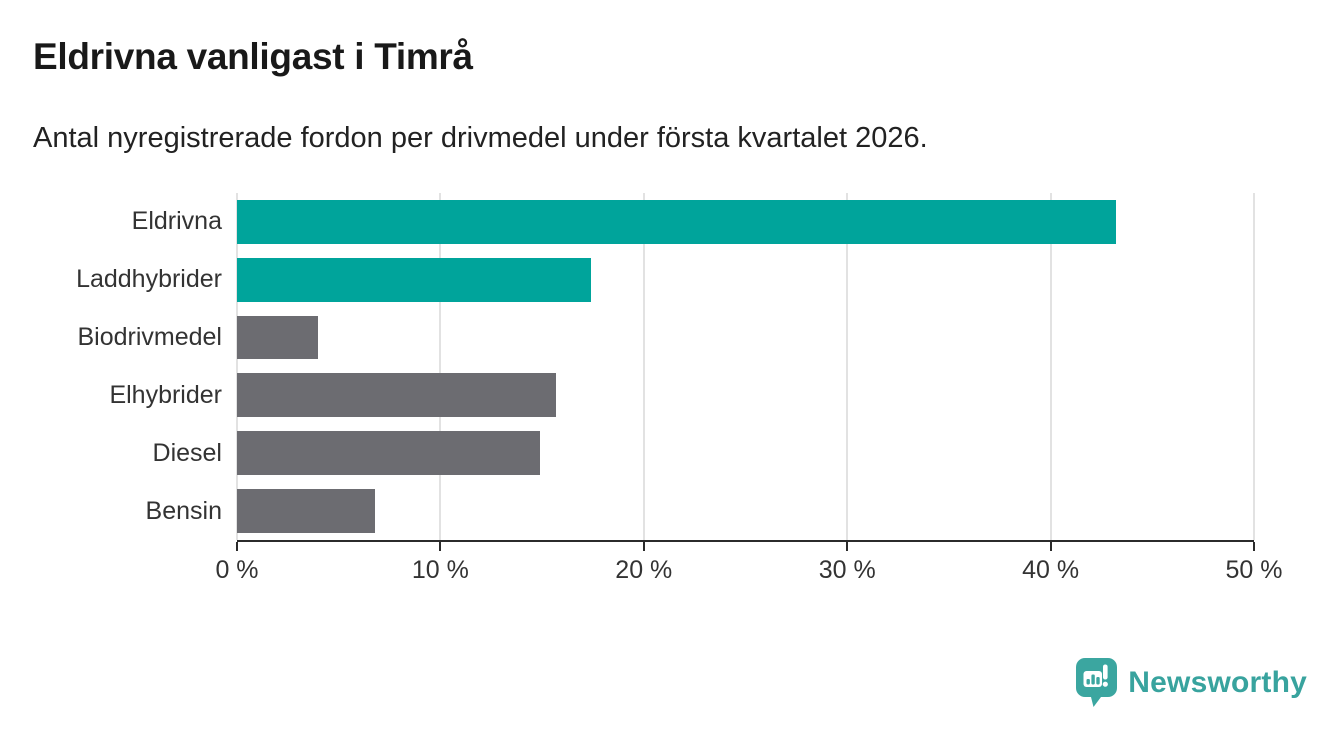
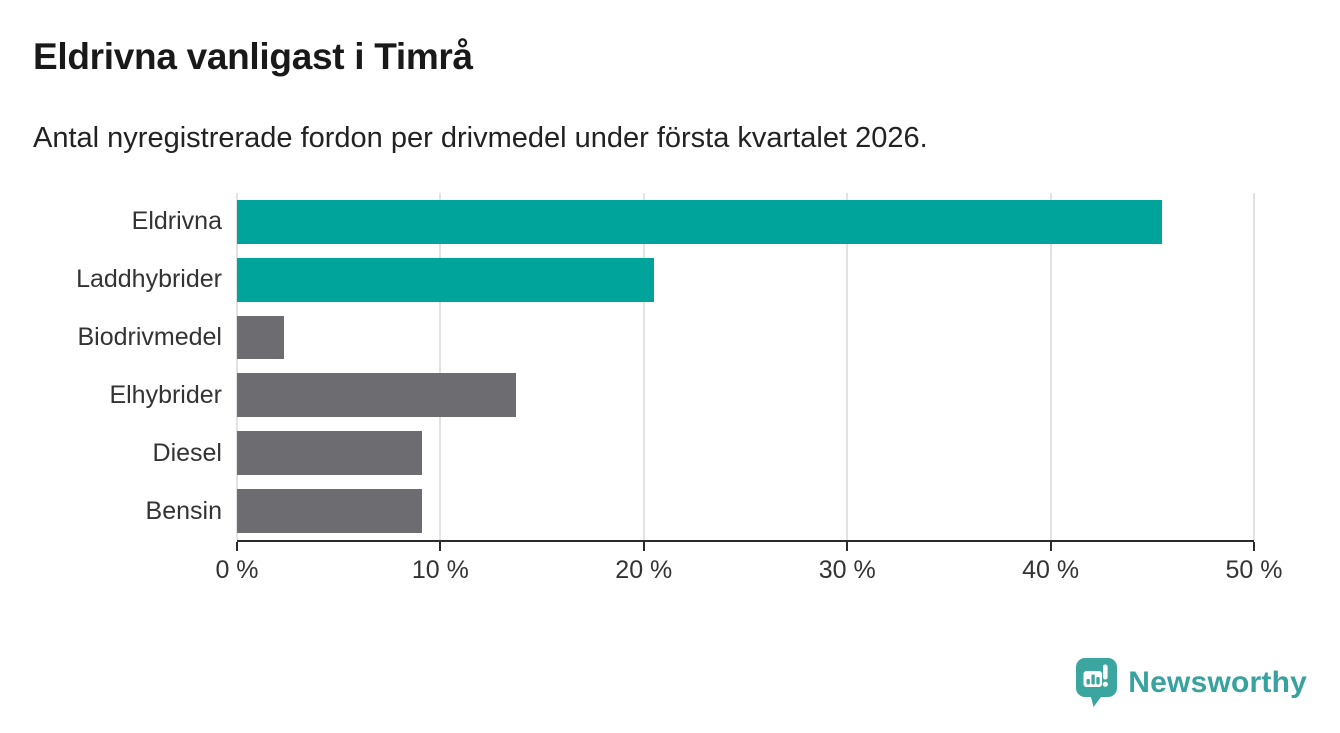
Eldrivna: 43.2% -> 45.5%
Laddhybrider: 17.4% -> 20.5%
Biodrivmedel: 4.0% -> 2.3%
Elhybrider: 15.7% -> 13.7%
Diesel: 14.9% -> 9.1%
Bensin: 6.8% -> 9.1%
